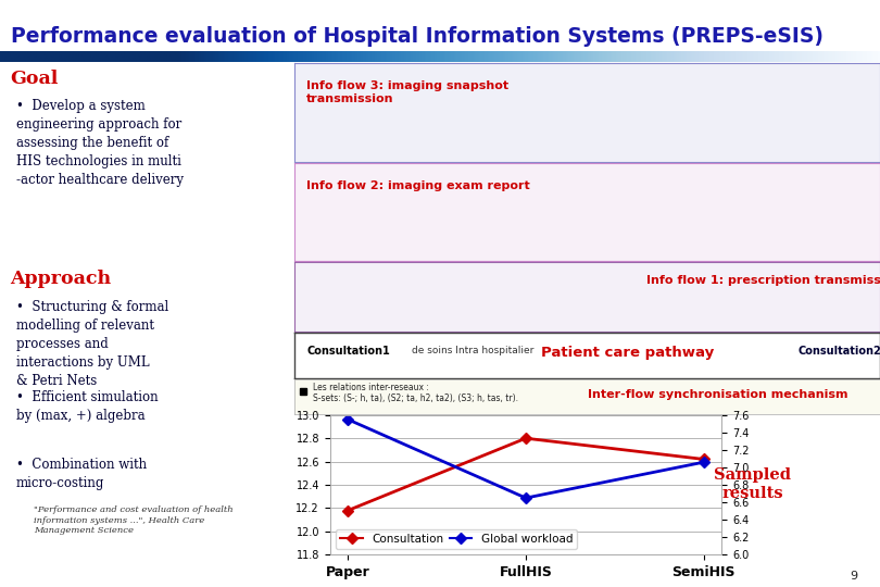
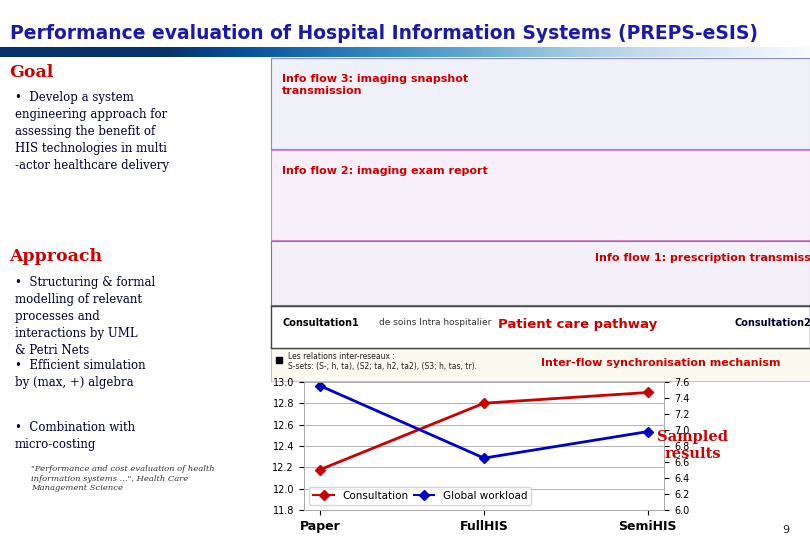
Consultation/SemiHIS: 12.62 -> 12.90
Global workload/SemiHIS: 7.06 -> 6.98
